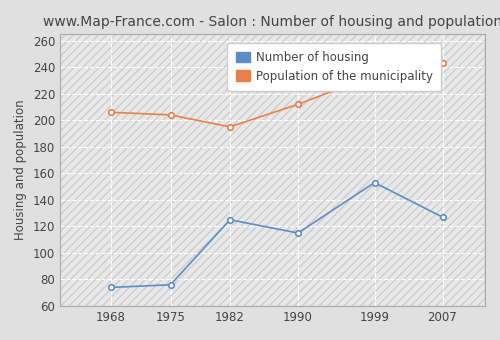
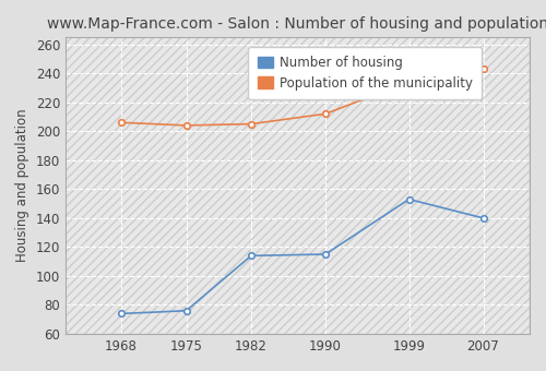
Number of housing/1982: 125 -> 114
Population of the municipality/1982: 195 -> 205
Number of housing/2007: 127 -> 140
